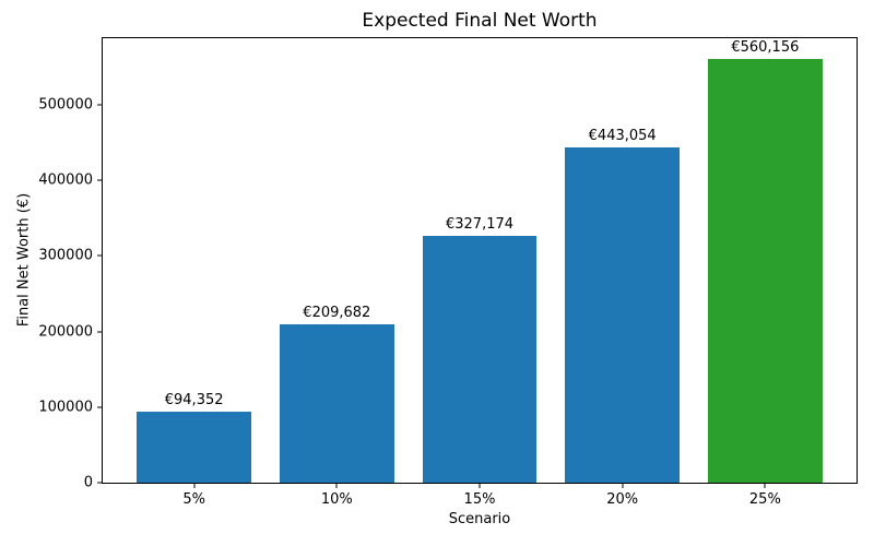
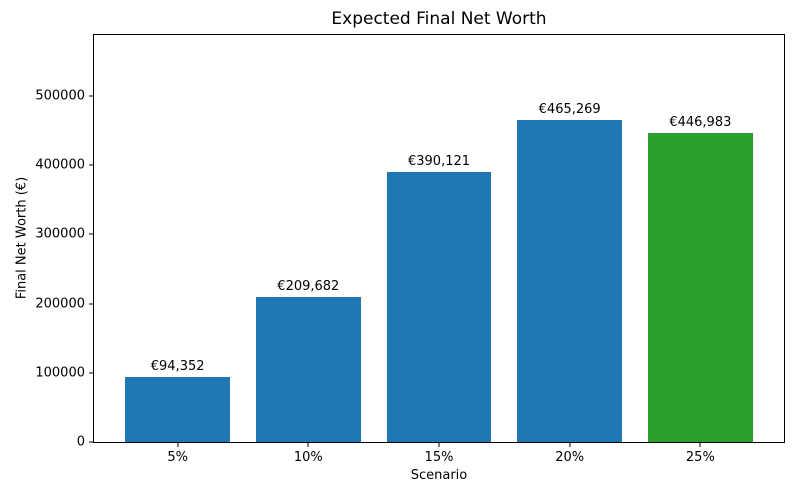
15%: €327,174 -> €390,121
20%: €443,054 -> €465,269
25%: €560,156 -> €446,983
